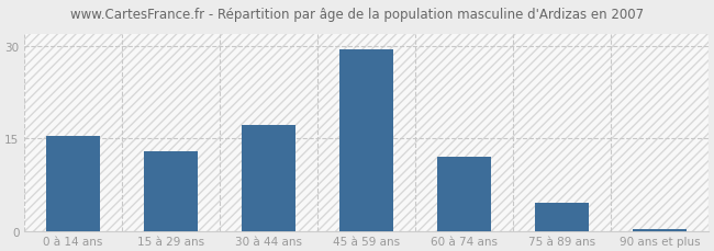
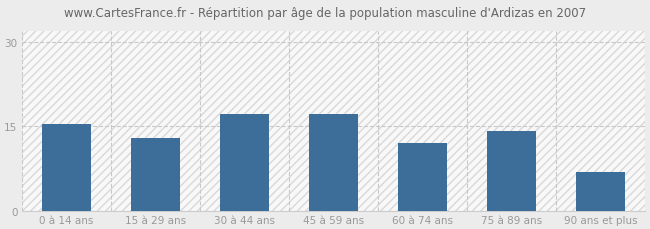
45 à 59 ans: 29.5 -> 17.2
75 à 89 ans: 4.5 -> 14.2
90 ans et plus: 0.3 -> 6.8
